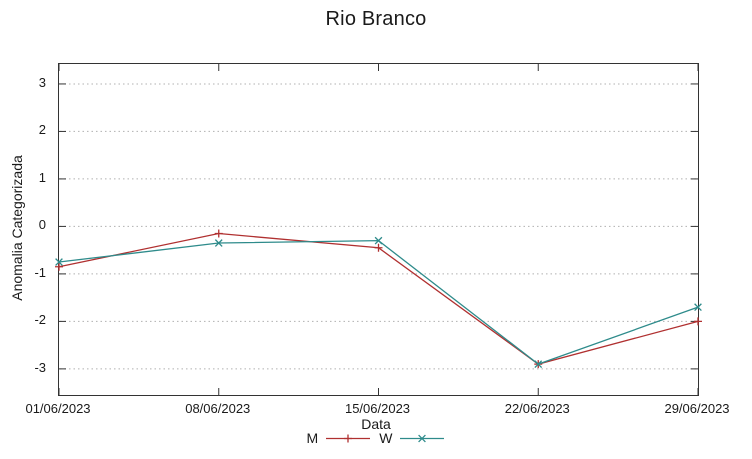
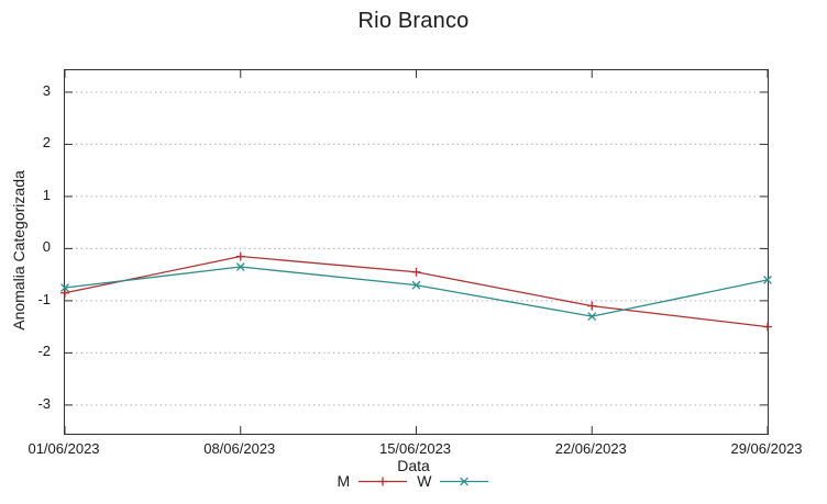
W/15/06/2023: -0.3 -> -0.7
M/22/06/2023: -2.9 -> -1.1
W/22/06/2023: -2.9 -> -1.3
M/29/06/2023: -2.0 -> -1.5
W/29/06/2023: -1.7 -> -0.6
